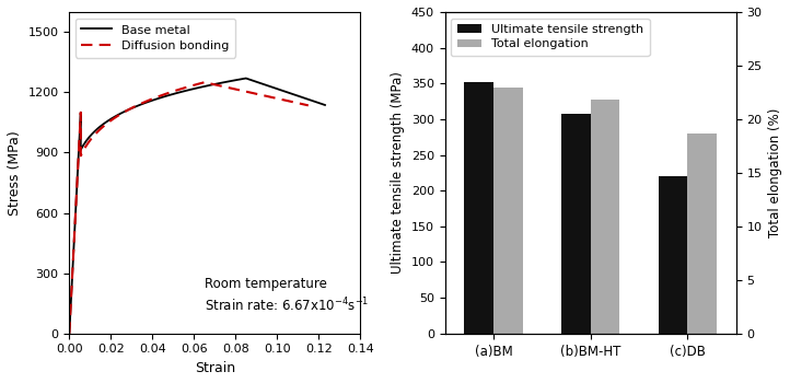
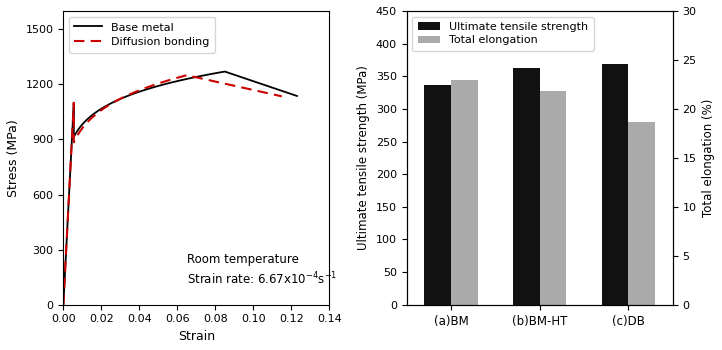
Ultimate tensile strength/(a)BM: 352 -> 337
Ultimate tensile strength/(b)BM-HT: 308 -> 363
Ultimate tensile strength/(c)DB: 220 -> 368
